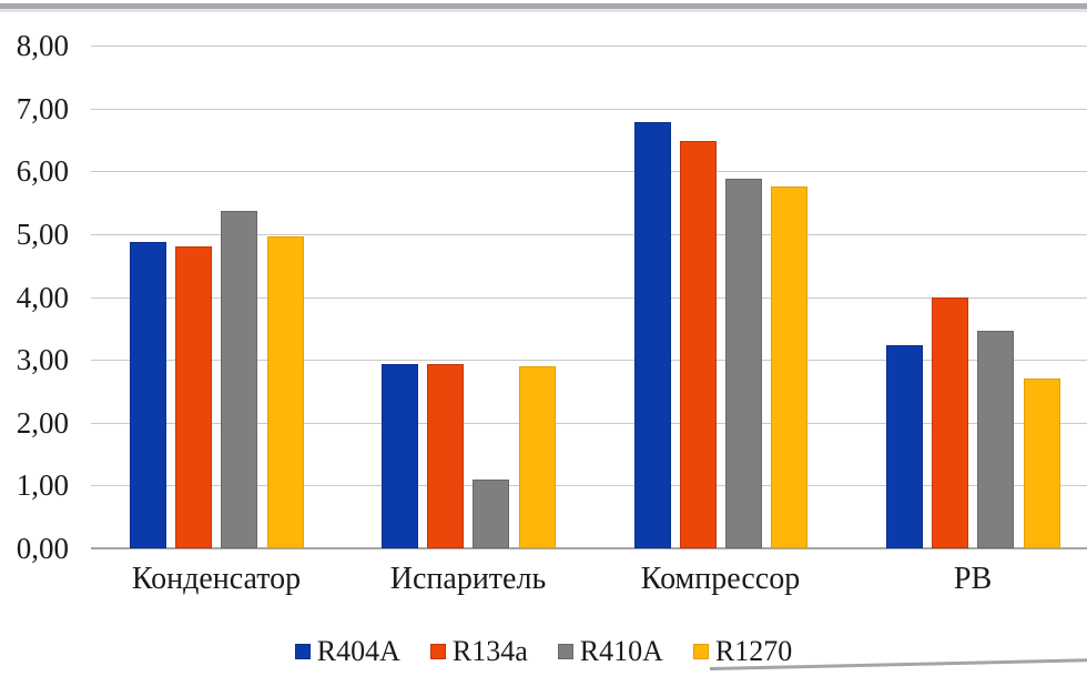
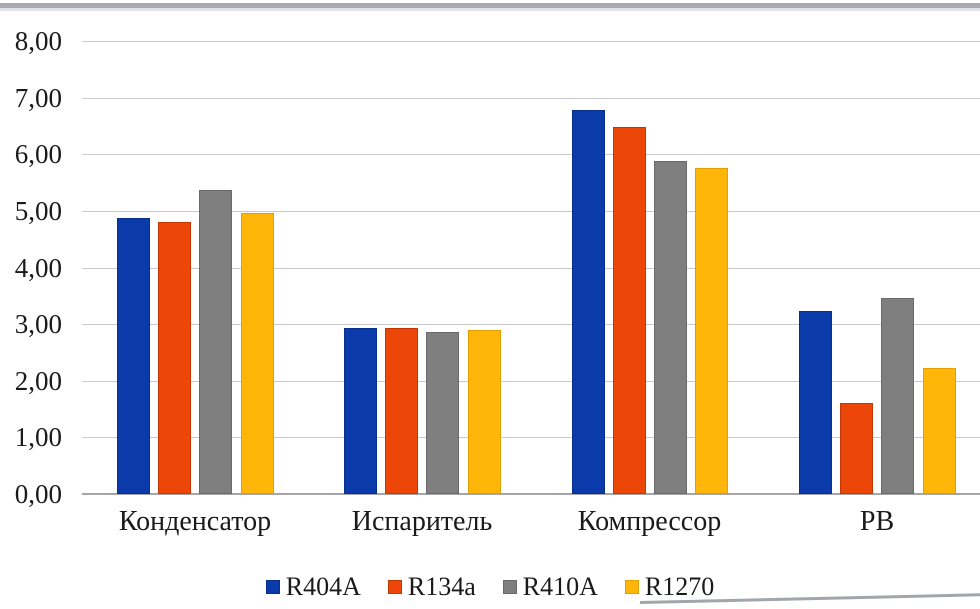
R410A/Испаритель: 1,1 -> 2,9
R134a/РВ: 4,0 -> 1,6
R1270/РВ: 2,7 -> 2,2
